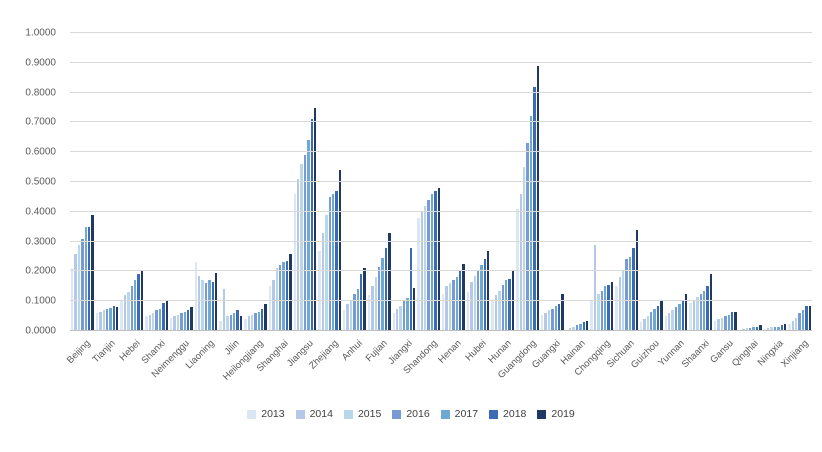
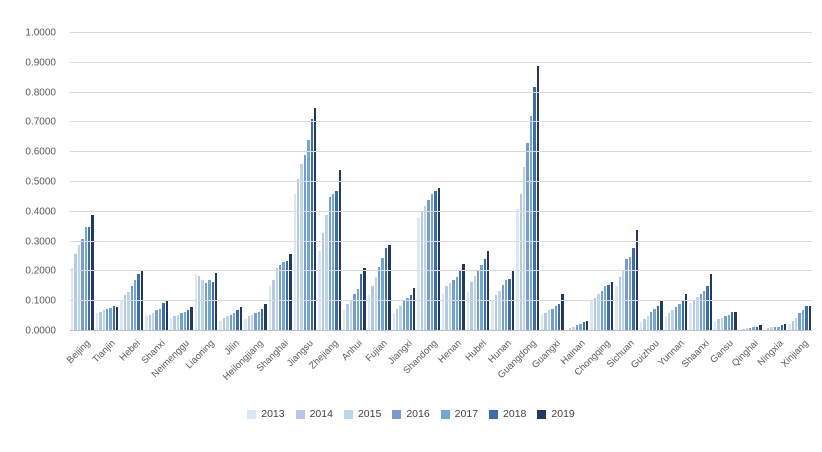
2013/Liaoning: 0.23 -> 0.19
2014/Jilin: 0.14 -> 0.04
2019/Jilin: 0.05 -> 0.08
2019/Fujian: 0.33 -> 0.29
2018/Jiangxi: 0.28 -> 0.12
2014/Chongqing: 0.29 -> 0.11
